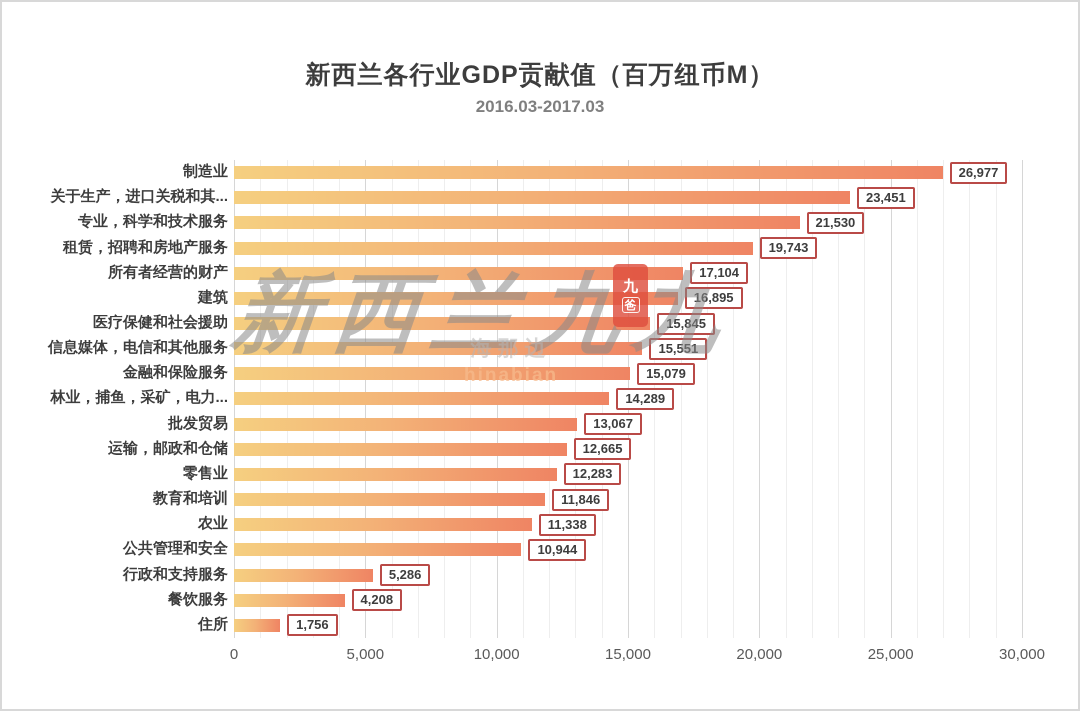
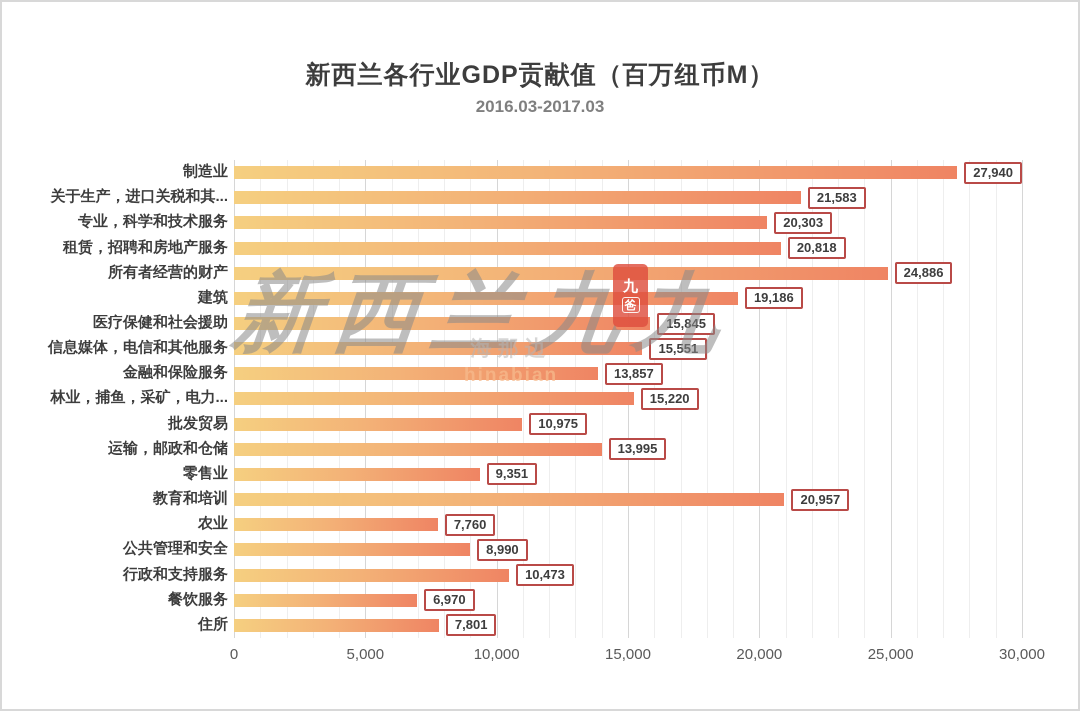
制造业: 26,977 -> 27,940
关于生产，进口关税和其...: 23,451 -> 21,583
专业，科学和技术服务: 21,530 -> 20,303
租赁，招聘和房地产服务: 19,743 -> 20,818
所有者经营的财产: 17,104 -> 24,886
建筑: 16,895 -> 19,186
金融和保险服务: 15,079 -> 13,857
林业，捕鱼，采矿，电力...: 14,289 -> 15,220
批发贸易: 13,067 -> 10,975
运输，邮政和仓储: 12,665 -> 13,995
零售业: 12,283 -> 9,351
教育和培训: 11,846 -> 20,957
农业: 11,338 -> 7,760
公共管理和安全: 10,944 -> 8,990
行政和支持服务: 5,286 -> 10,473
餐饮服务: 4,208 -> 6,970
住所: 1,756 -> 7,801
